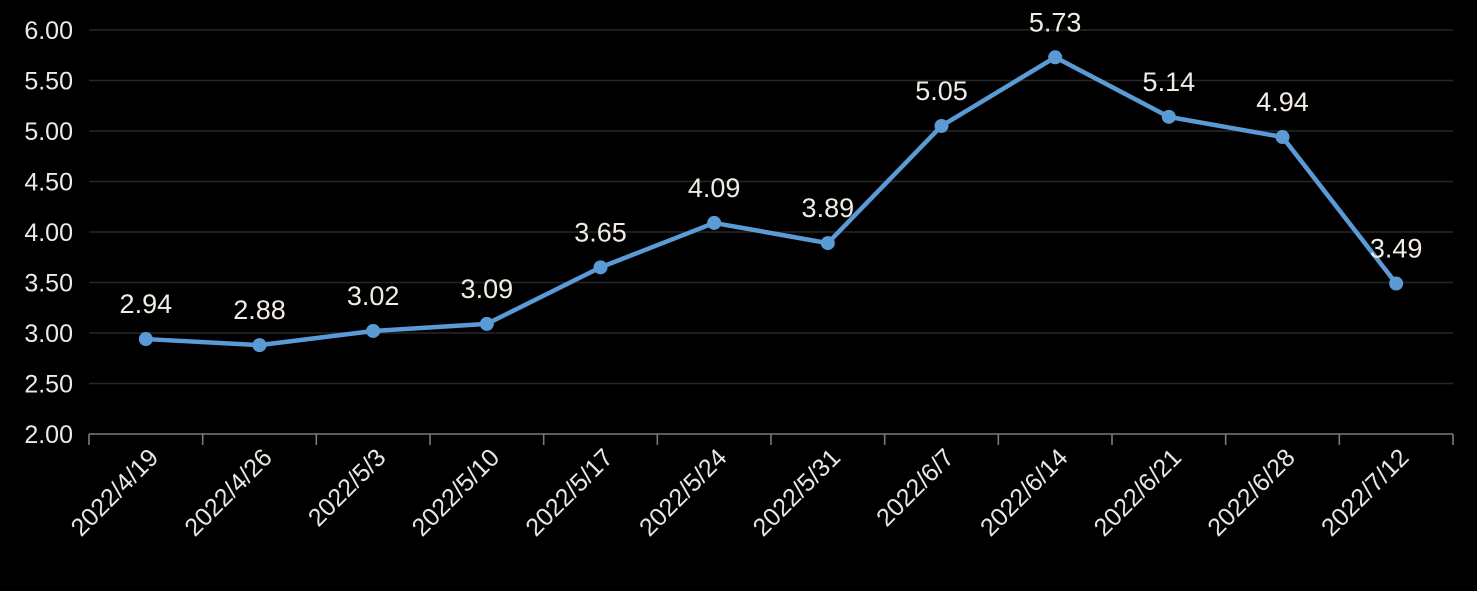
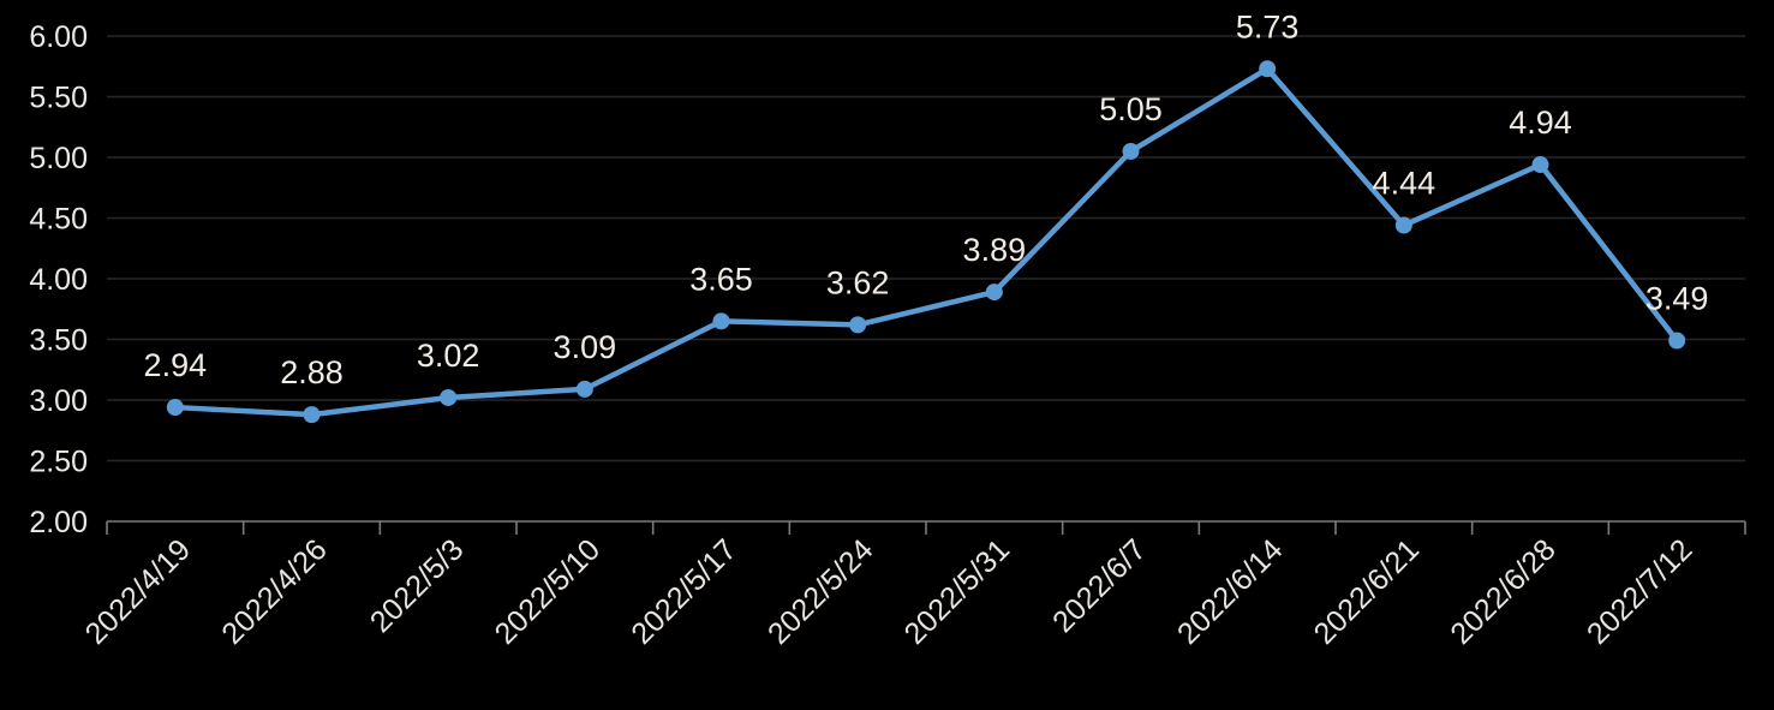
2022/5/24: 4.09 -> 3.62
2022/6/21: 5.14 -> 4.44
